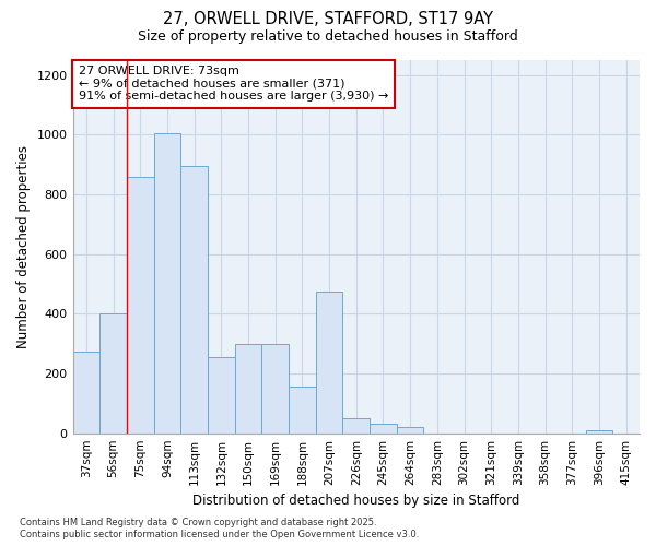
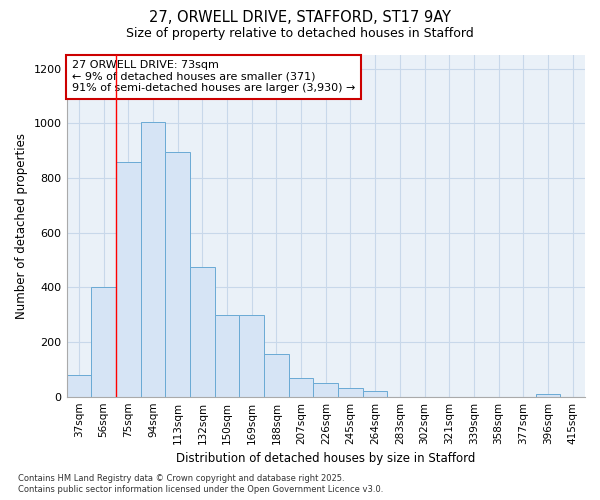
37sqm: 275 -> 80
132sqm: 255 -> 475
207sqm: 475 -> 70
